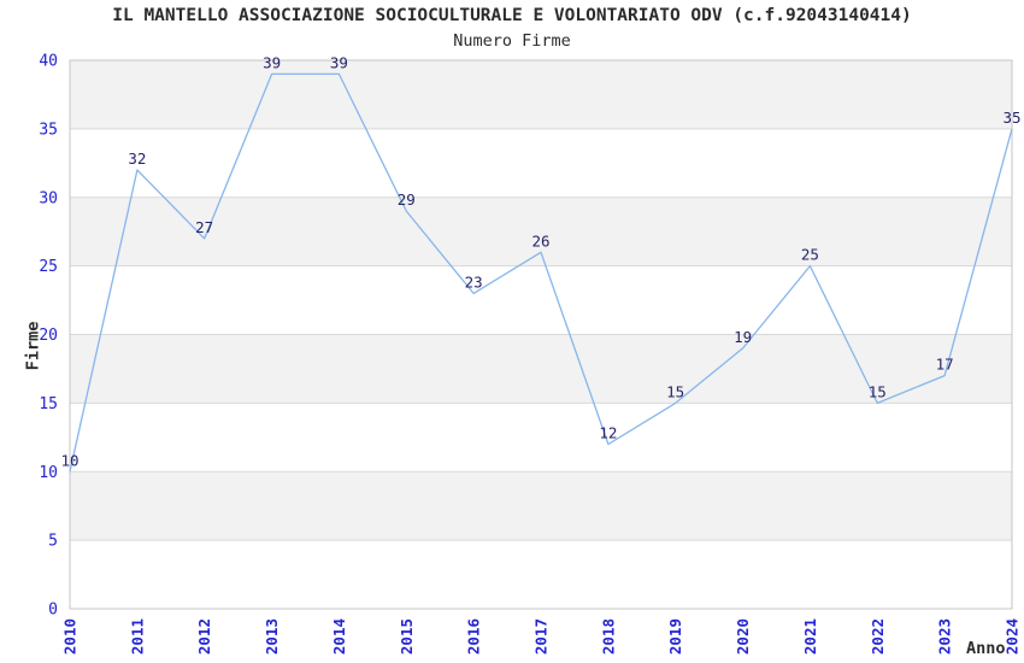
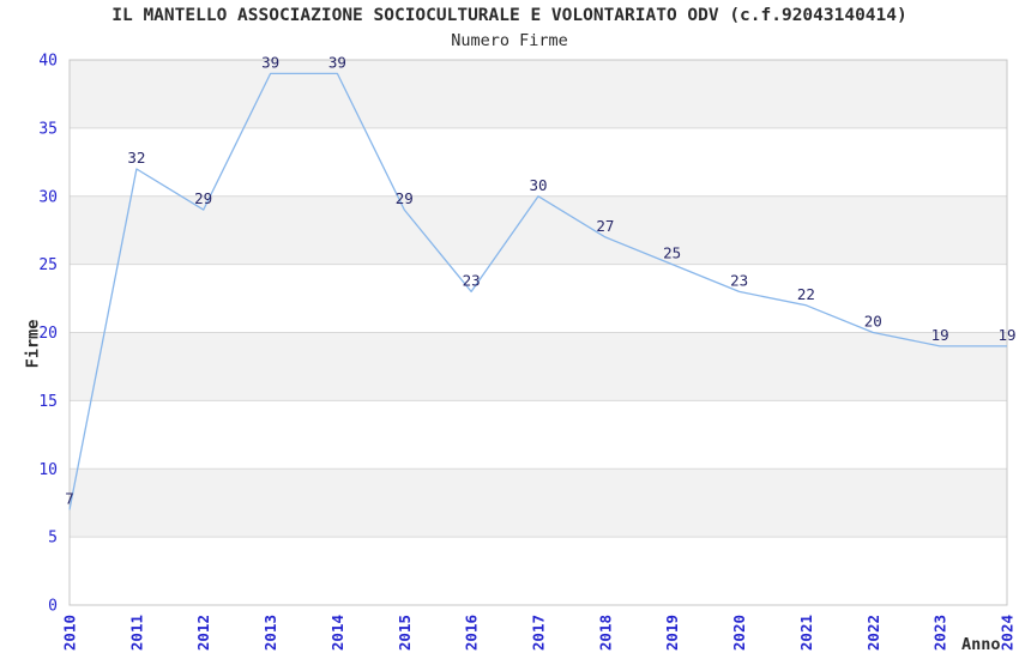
2010: 10 -> 7
2012: 27 -> 29
2017: 26 -> 30
2018: 12 -> 27
2019: 15 -> 25
2020: 19 -> 23
2021: 25 -> 22
2022: 15 -> 20
2023: 17 -> 19
2024: 35 -> 19
